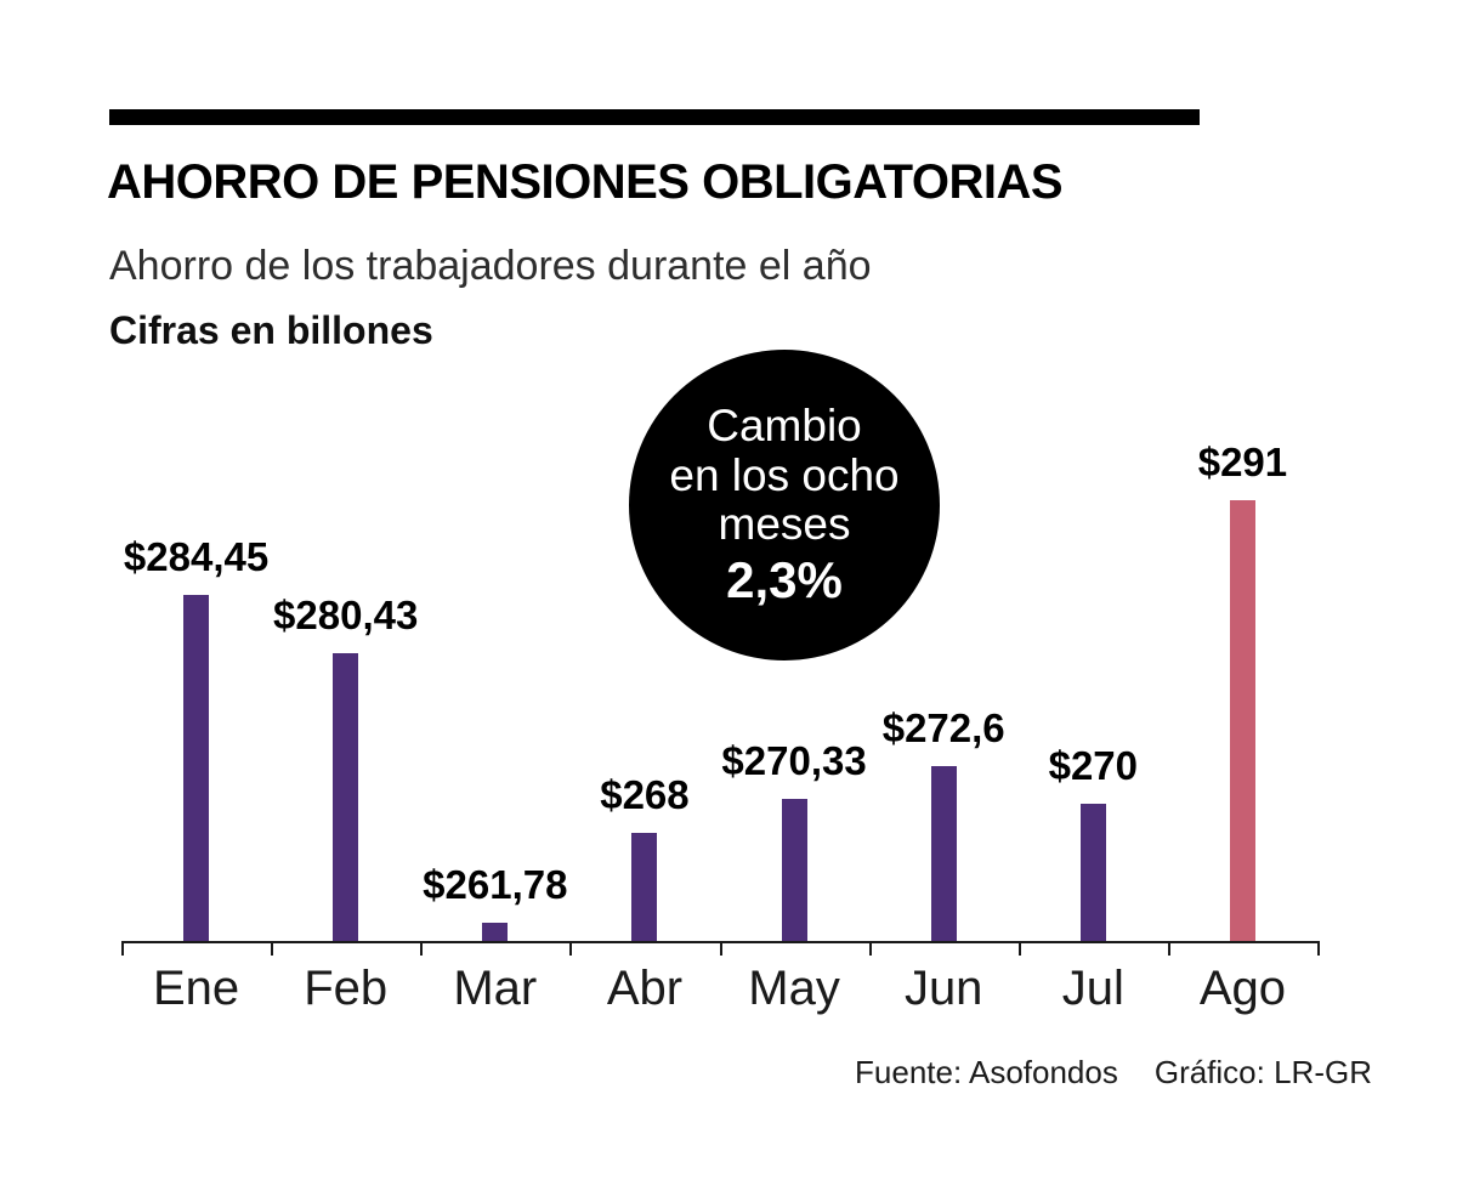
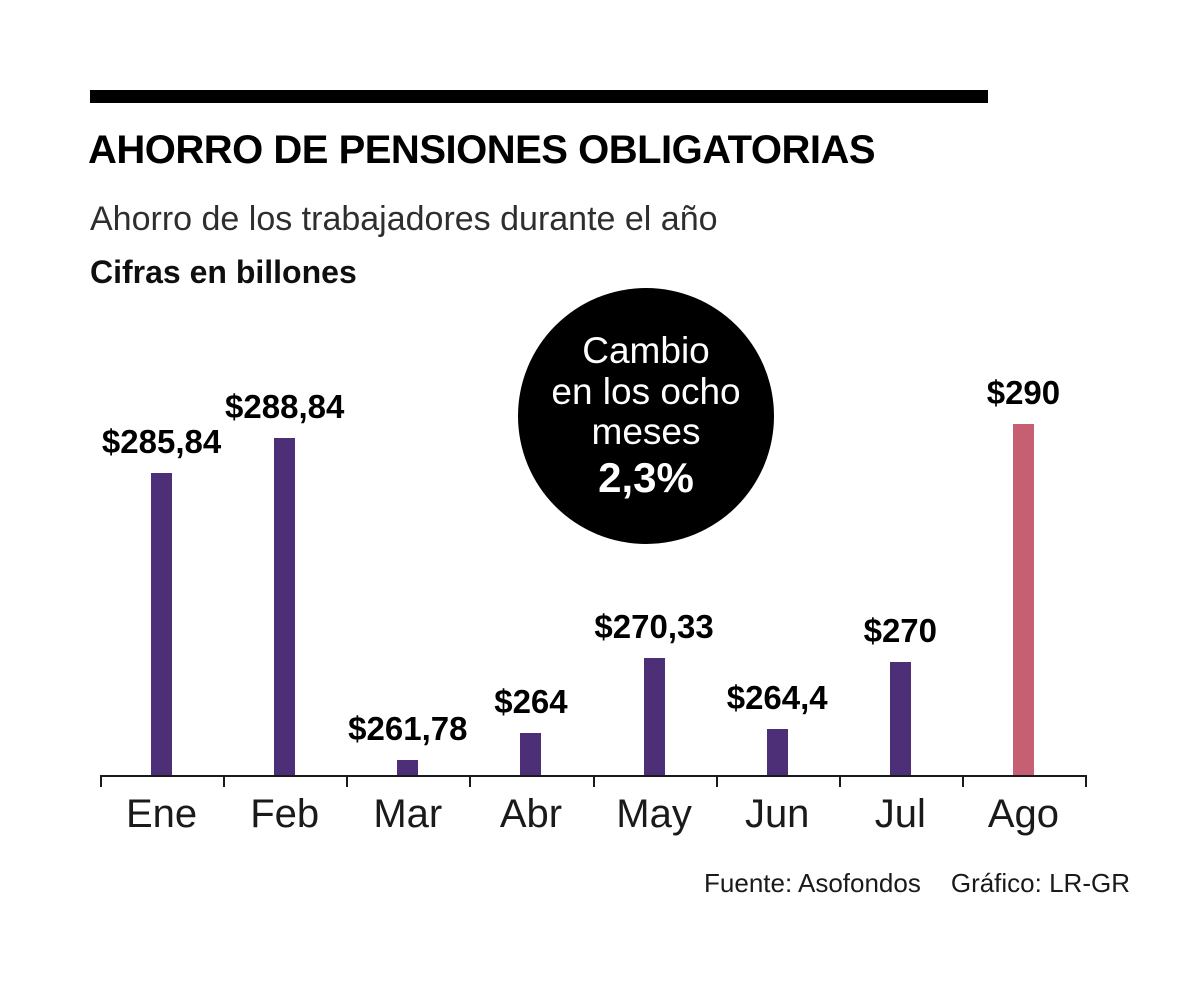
Ene: $284,45 -> $285,84
Feb: $280,43 -> $288,84
Abr: $268 -> $264
Jun: $272,6 -> $264,4
Ago: $291 -> $290
